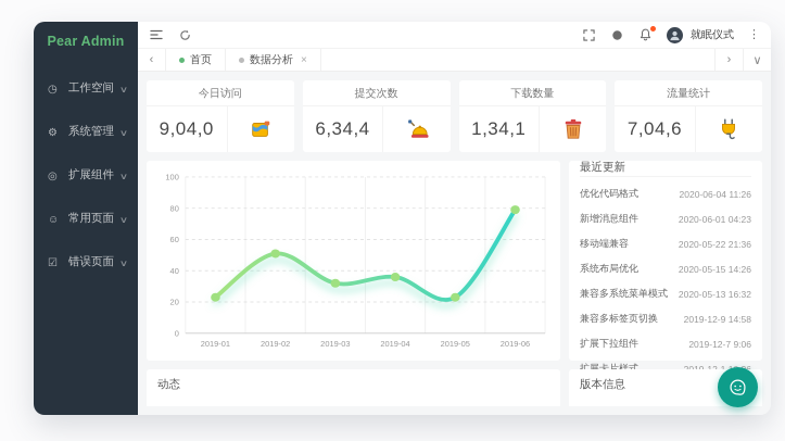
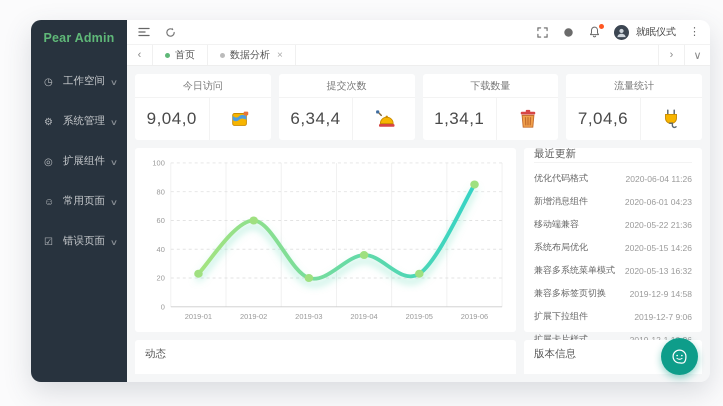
2019-02: 51 -> 60
2019-03: 32 -> 20
2019-06: 79 -> 85
